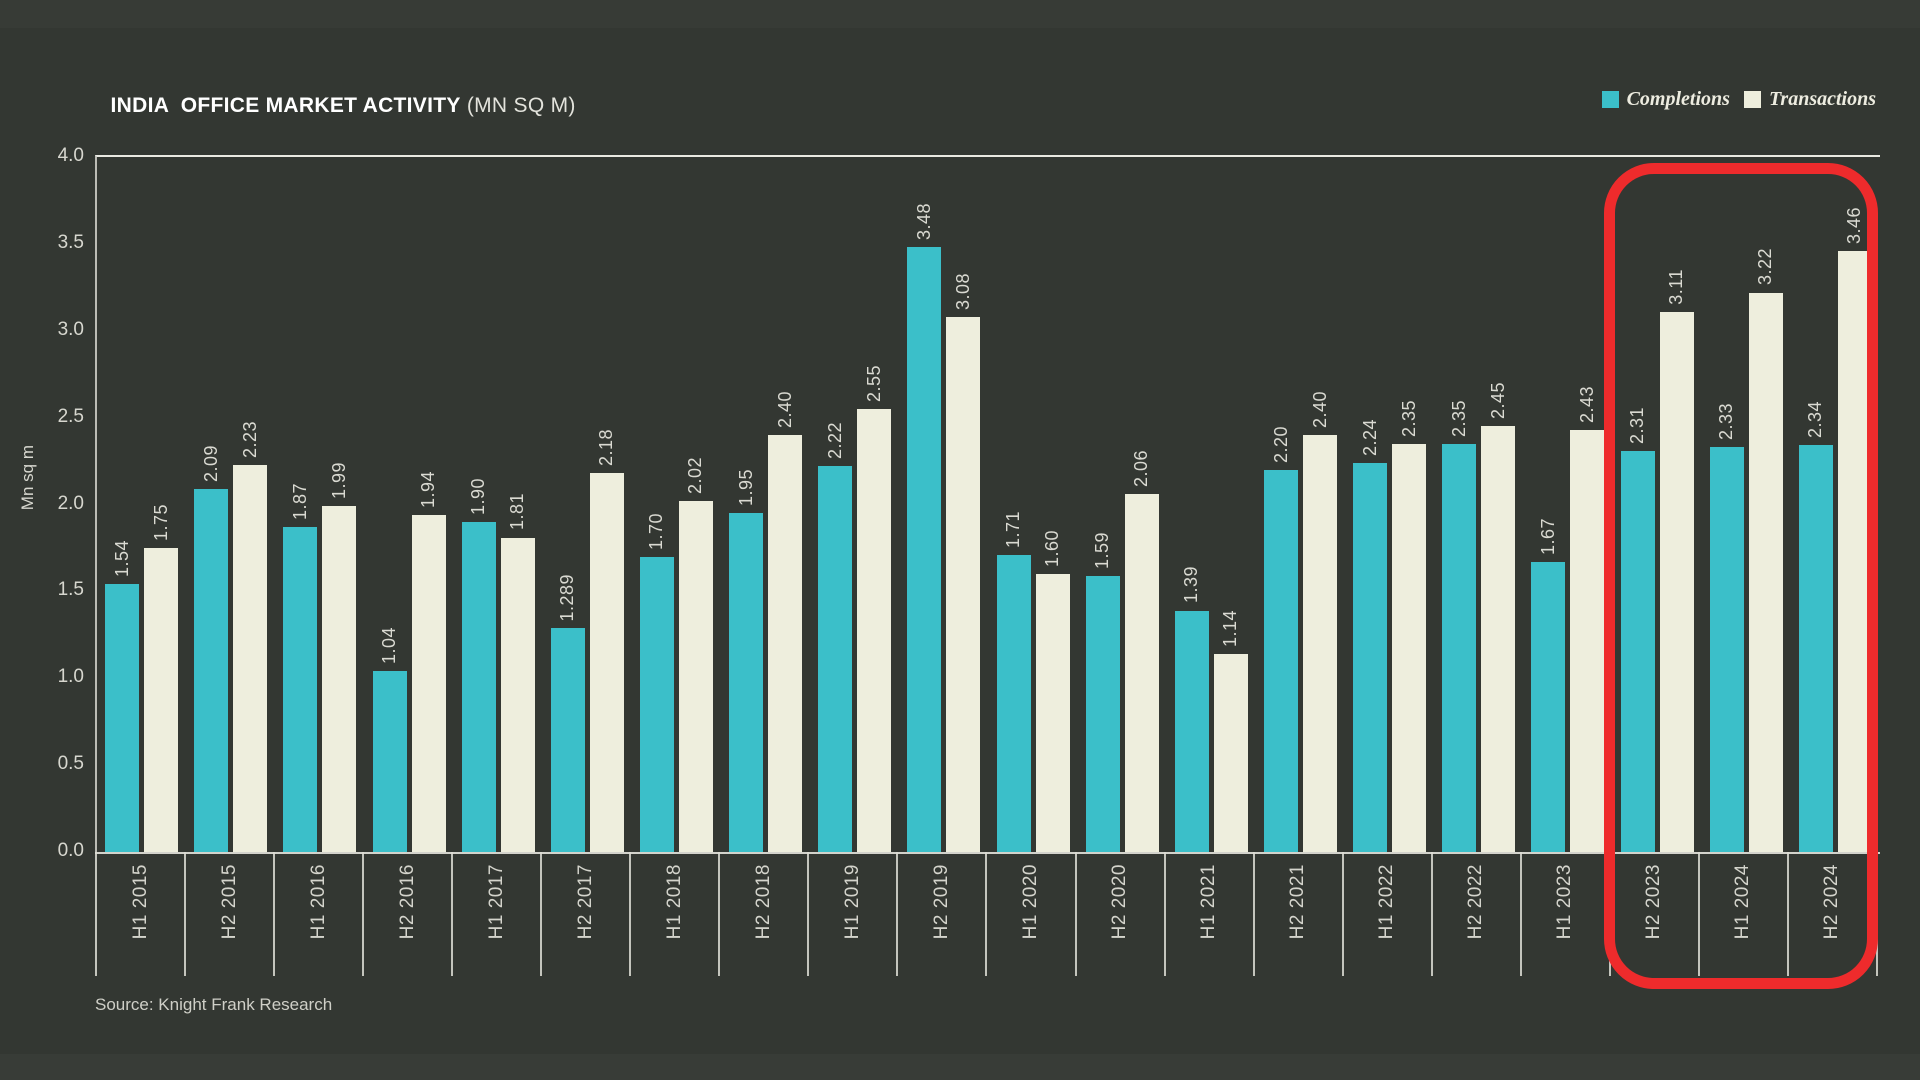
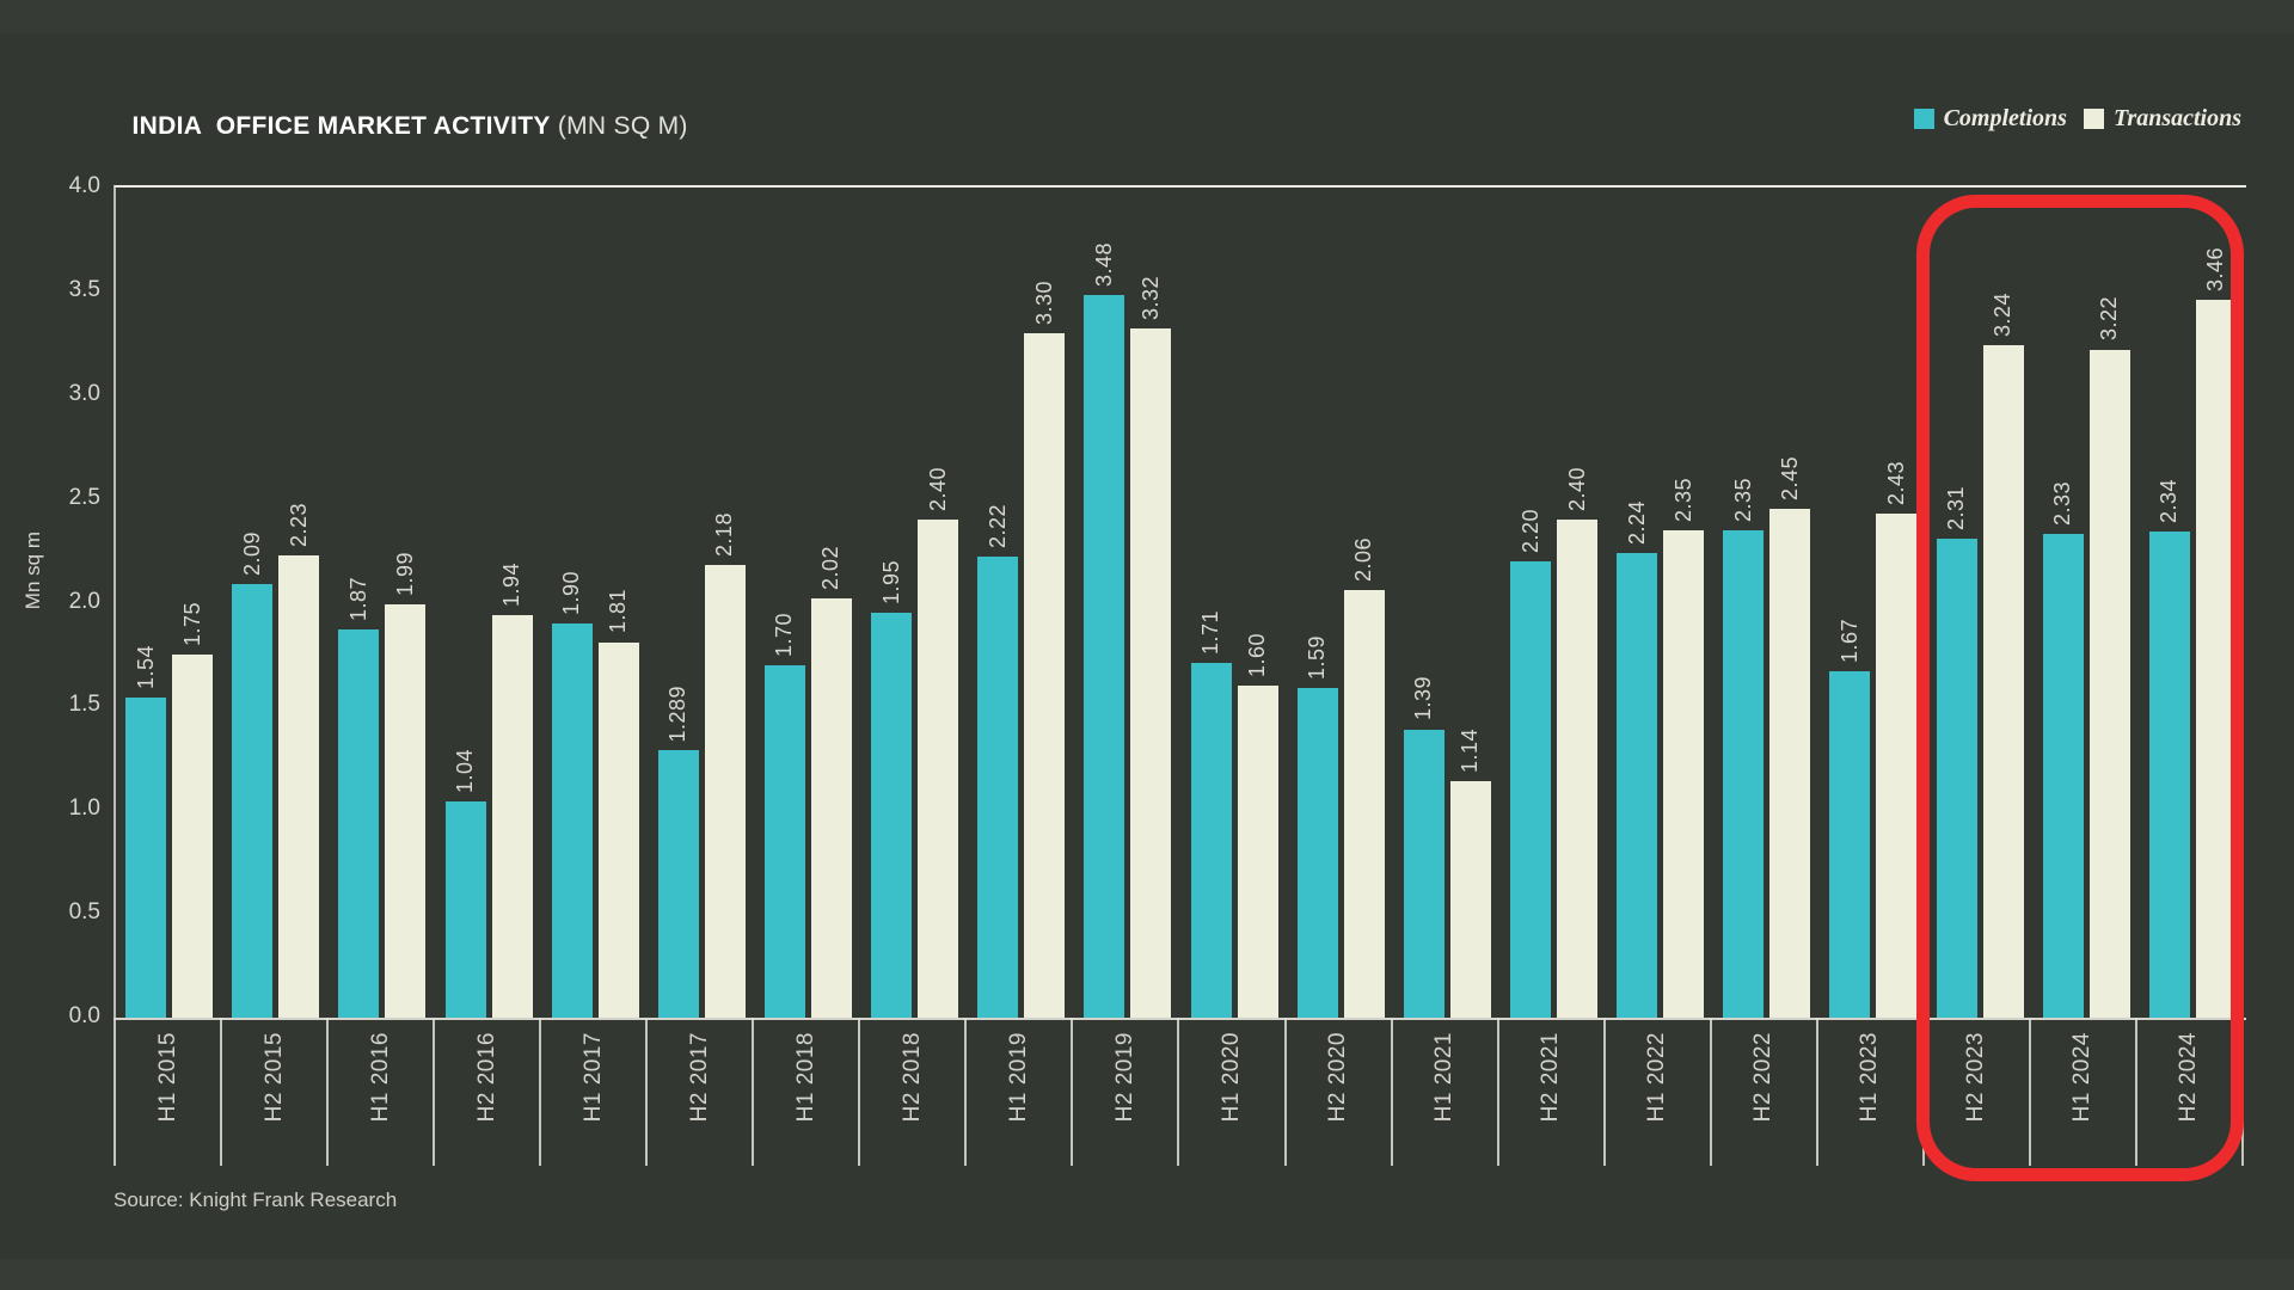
Transactions/H1 2019: 2.55 -> 3.30
Transactions/H2 2019: 3.08 -> 3.32
Transactions/H2 2023: 3.11 -> 3.24
